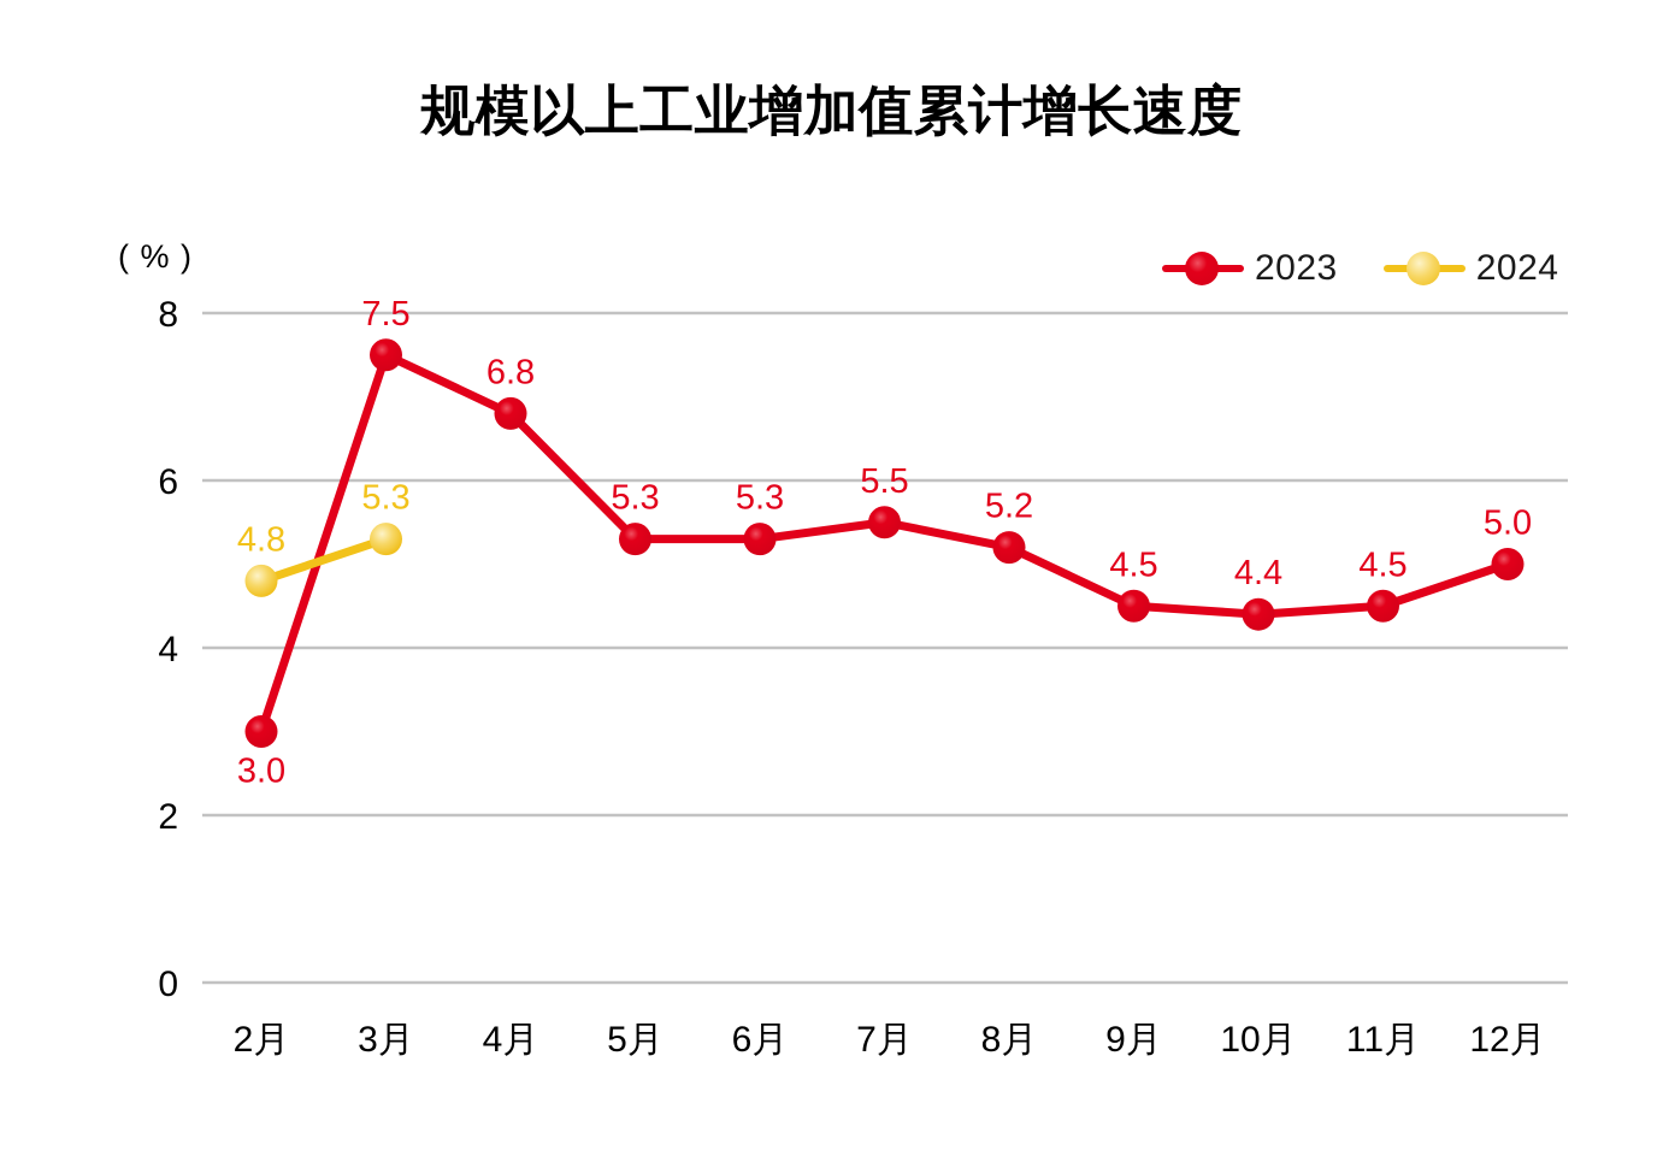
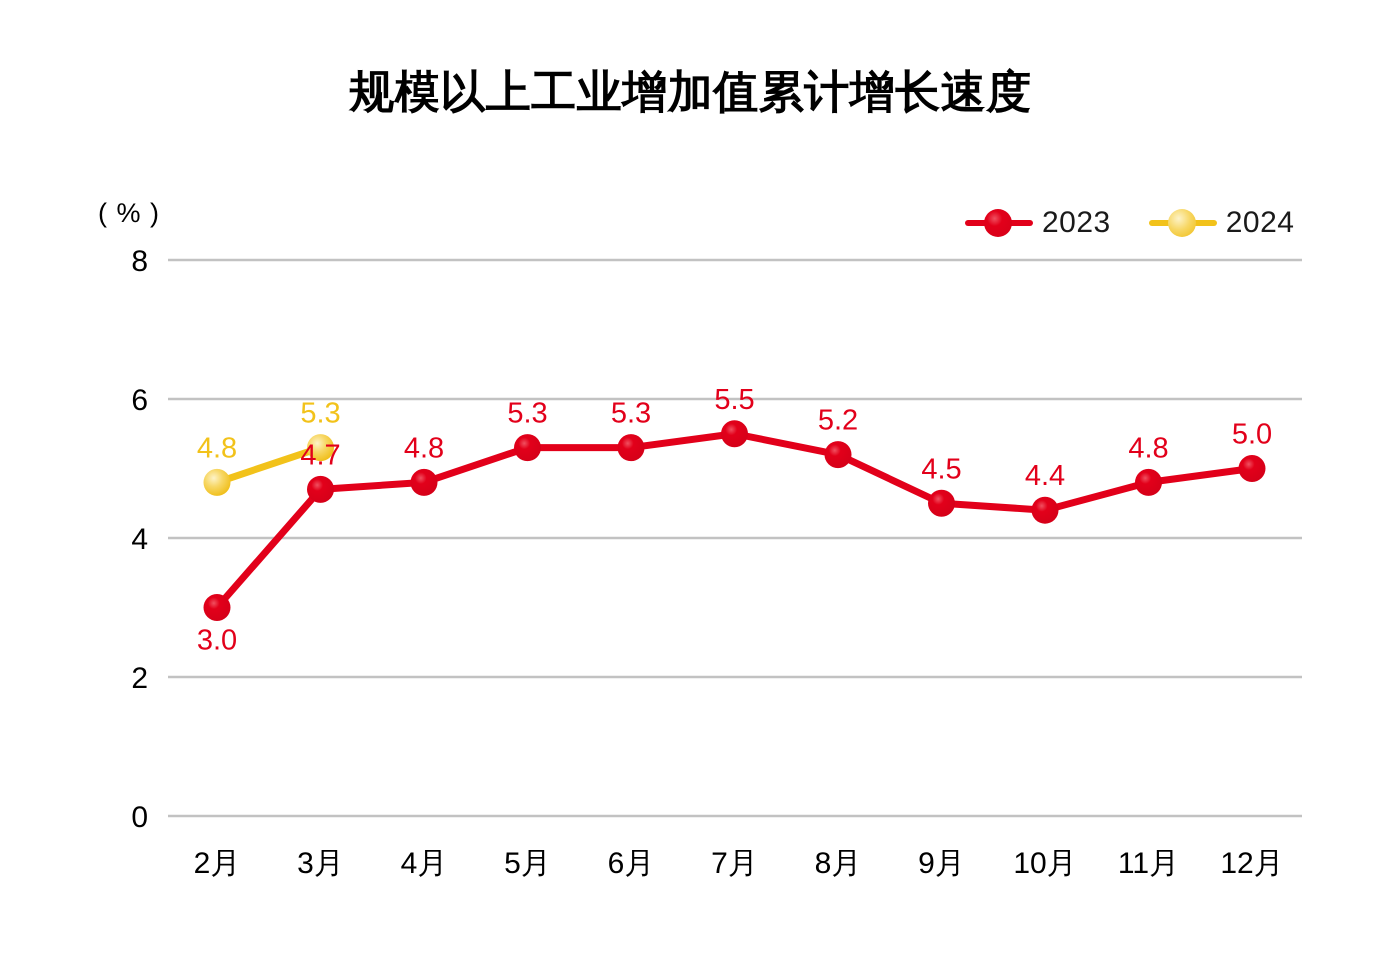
2023/3月: 7.5 -> 4.7
2023/4月: 6.8 -> 4.8
2023/11月: 4.5 -> 4.8
